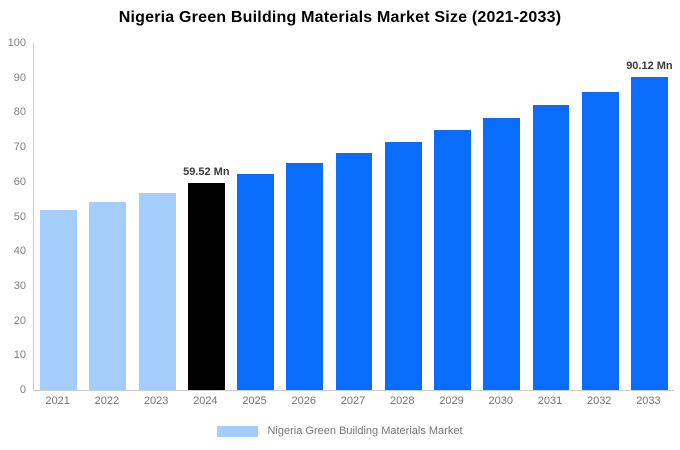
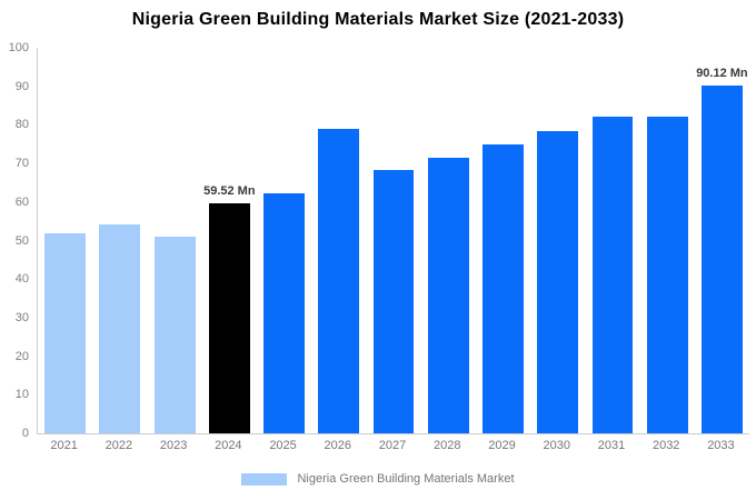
2023: 57 -> 51
2026: 65 -> 79
2032: 86 -> 82
